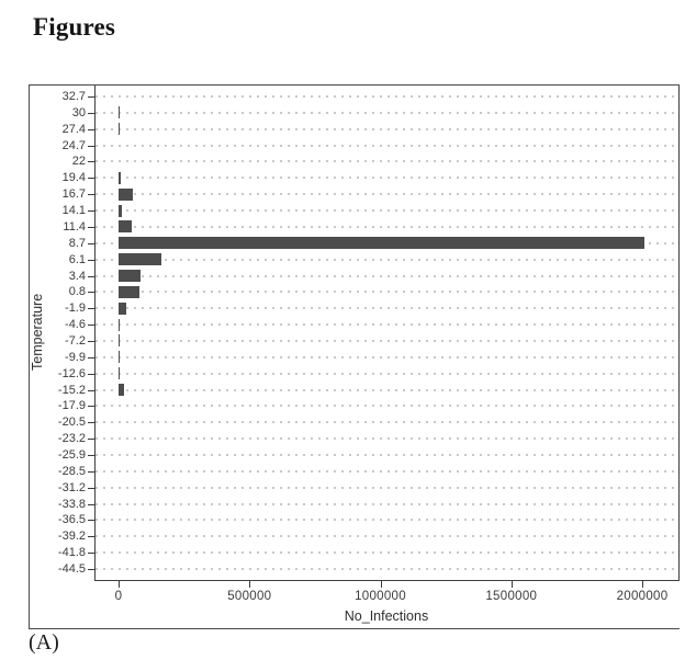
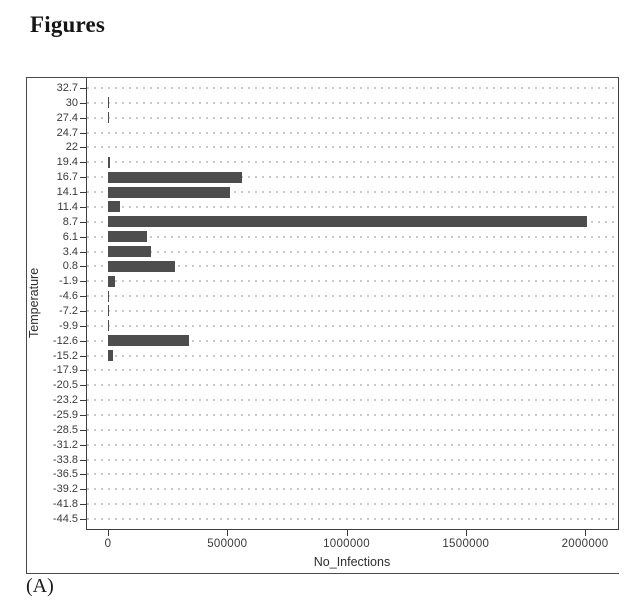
16.7: 50000 -> 560000
14.1: 10000 -> 510000
3.4: 80000 -> 180000
0.8: 80000 -> 280000
-12.6: 10000 -> 340000
